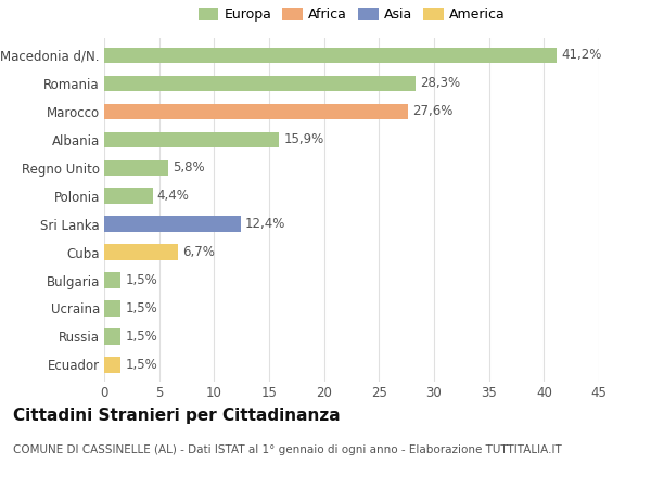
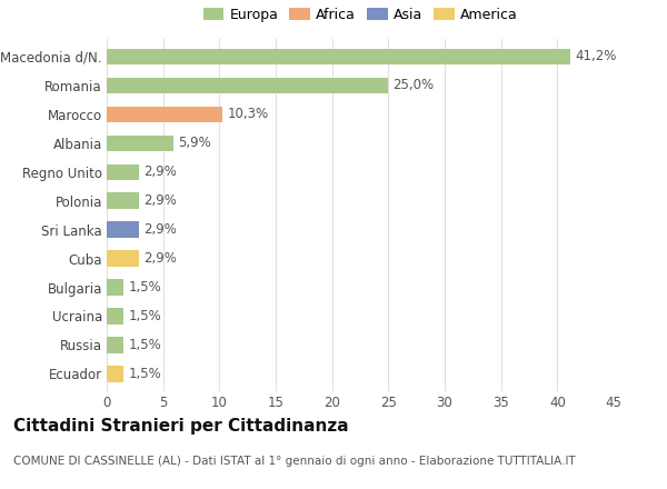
Romania: 28,3% -> 25,0%
Marocco: 27,6% -> 10,3%
Albania: 15,9% -> 5,9%
Regno Unito: 5,8% -> 2,9%
Polonia: 4,4% -> 2,9%
Sri Lanka: 12,4% -> 2,9%
Cuba: 6,7% -> 2,9%
